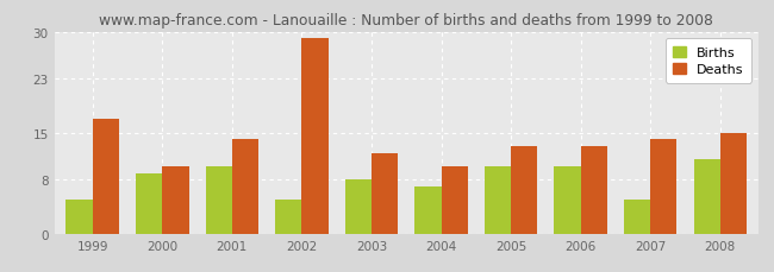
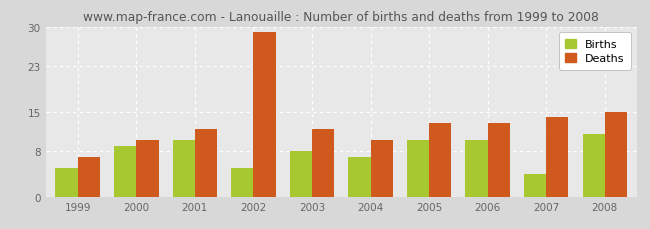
Deaths/1999: 17 -> 7
Deaths/2001: 14 -> 12
Births/2007: 5 -> 4
